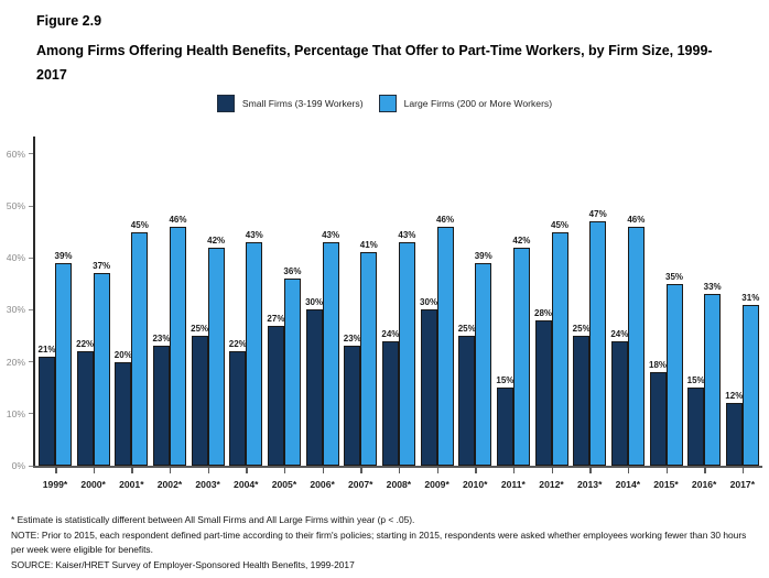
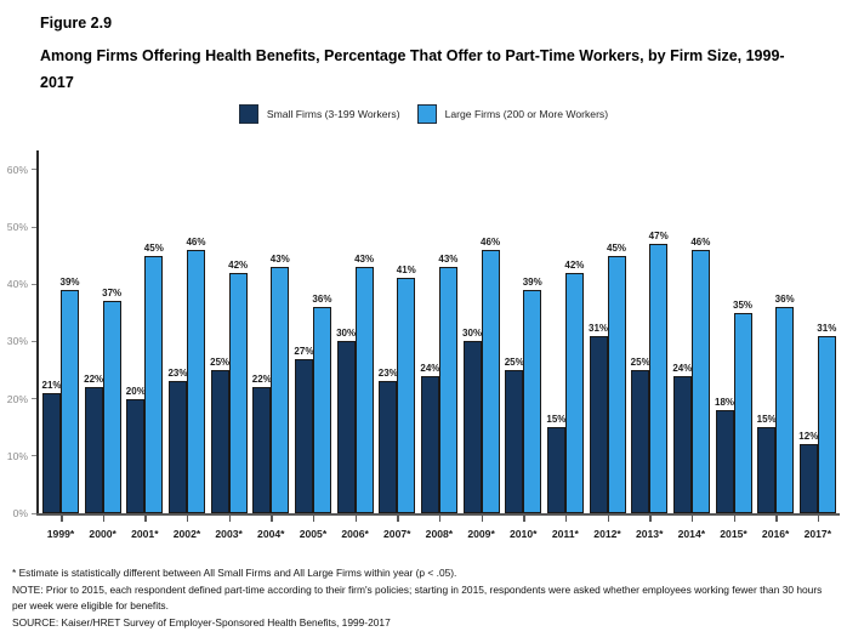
Small Firms (3-199 Workers)/2012*: 28% -> 31%
Large Firms (200 or More Workers)/2016*: 33% -> 36%
